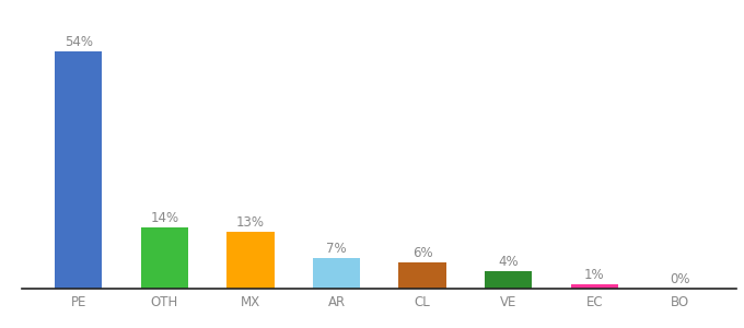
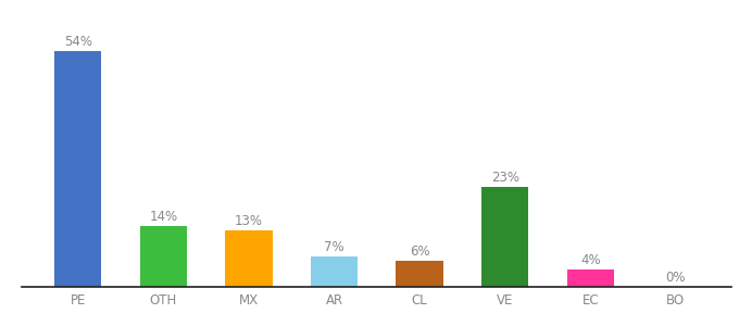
VE: 4% -> 23%
EC: 1% -> 4%
